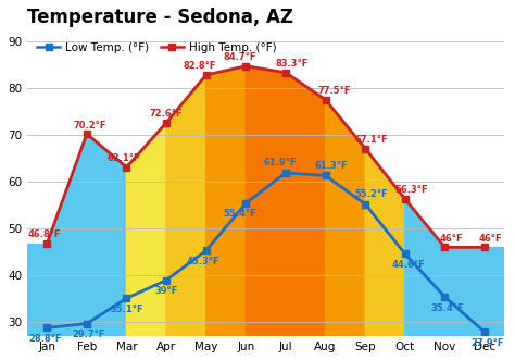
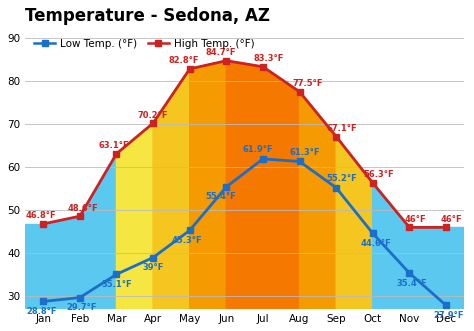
High Temp. (°F)/Feb: 70.2°F -> 48.6°F
High Temp. (°F)/Apr: 72.6°F -> 70.2°F
